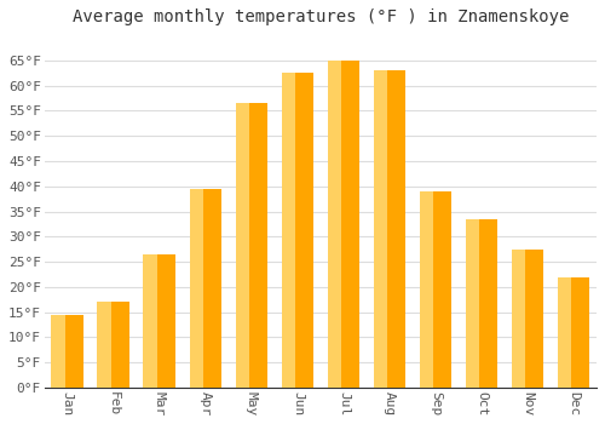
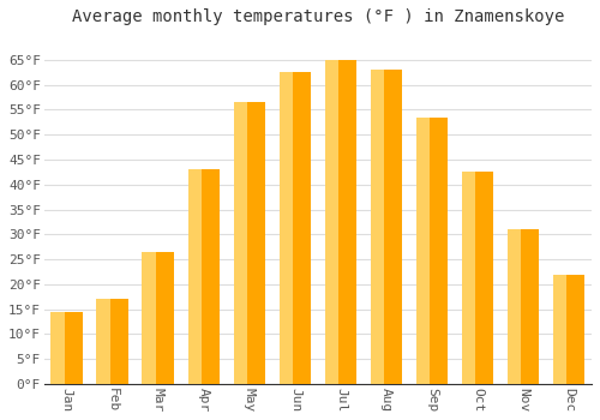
Apr: 39.5°F -> 43.0°F
Sep: 39.0°F -> 53.5°F
Oct: 33.5°F -> 42.5°F
Nov: 27.5°F -> 31.0°F
